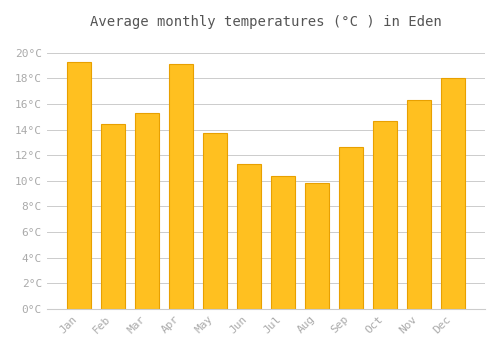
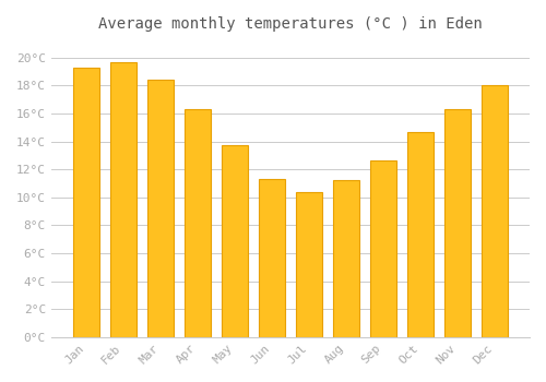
Feb: 14.4°C -> 19.7°C
Mar: 15.3°C -> 18.4°C
Apr: 19.1°C -> 16.3°C
Aug: 9.8°C -> 11.2°C
